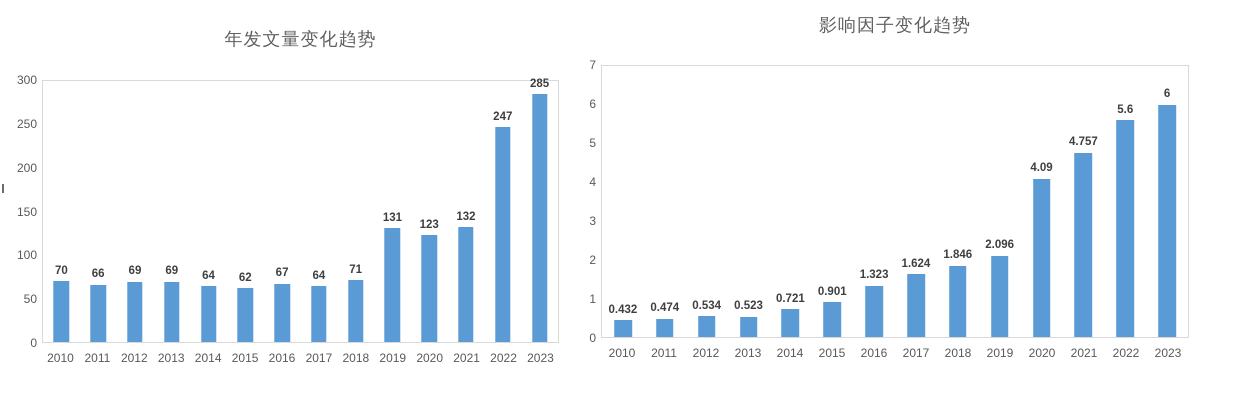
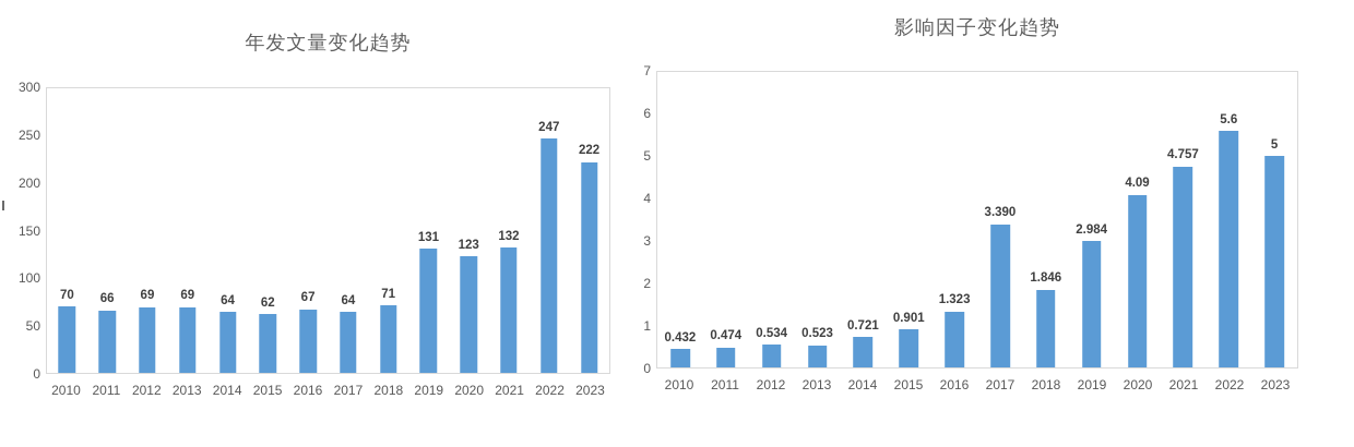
年发文量变化趋势/2023: 285 -> 222
影响因子变化趋势/2017: 1.624 -> 3.390
影响因子变化趋势/2019: 2.096 -> 2.984
影响因子变化趋势/2023: 6 -> 5
